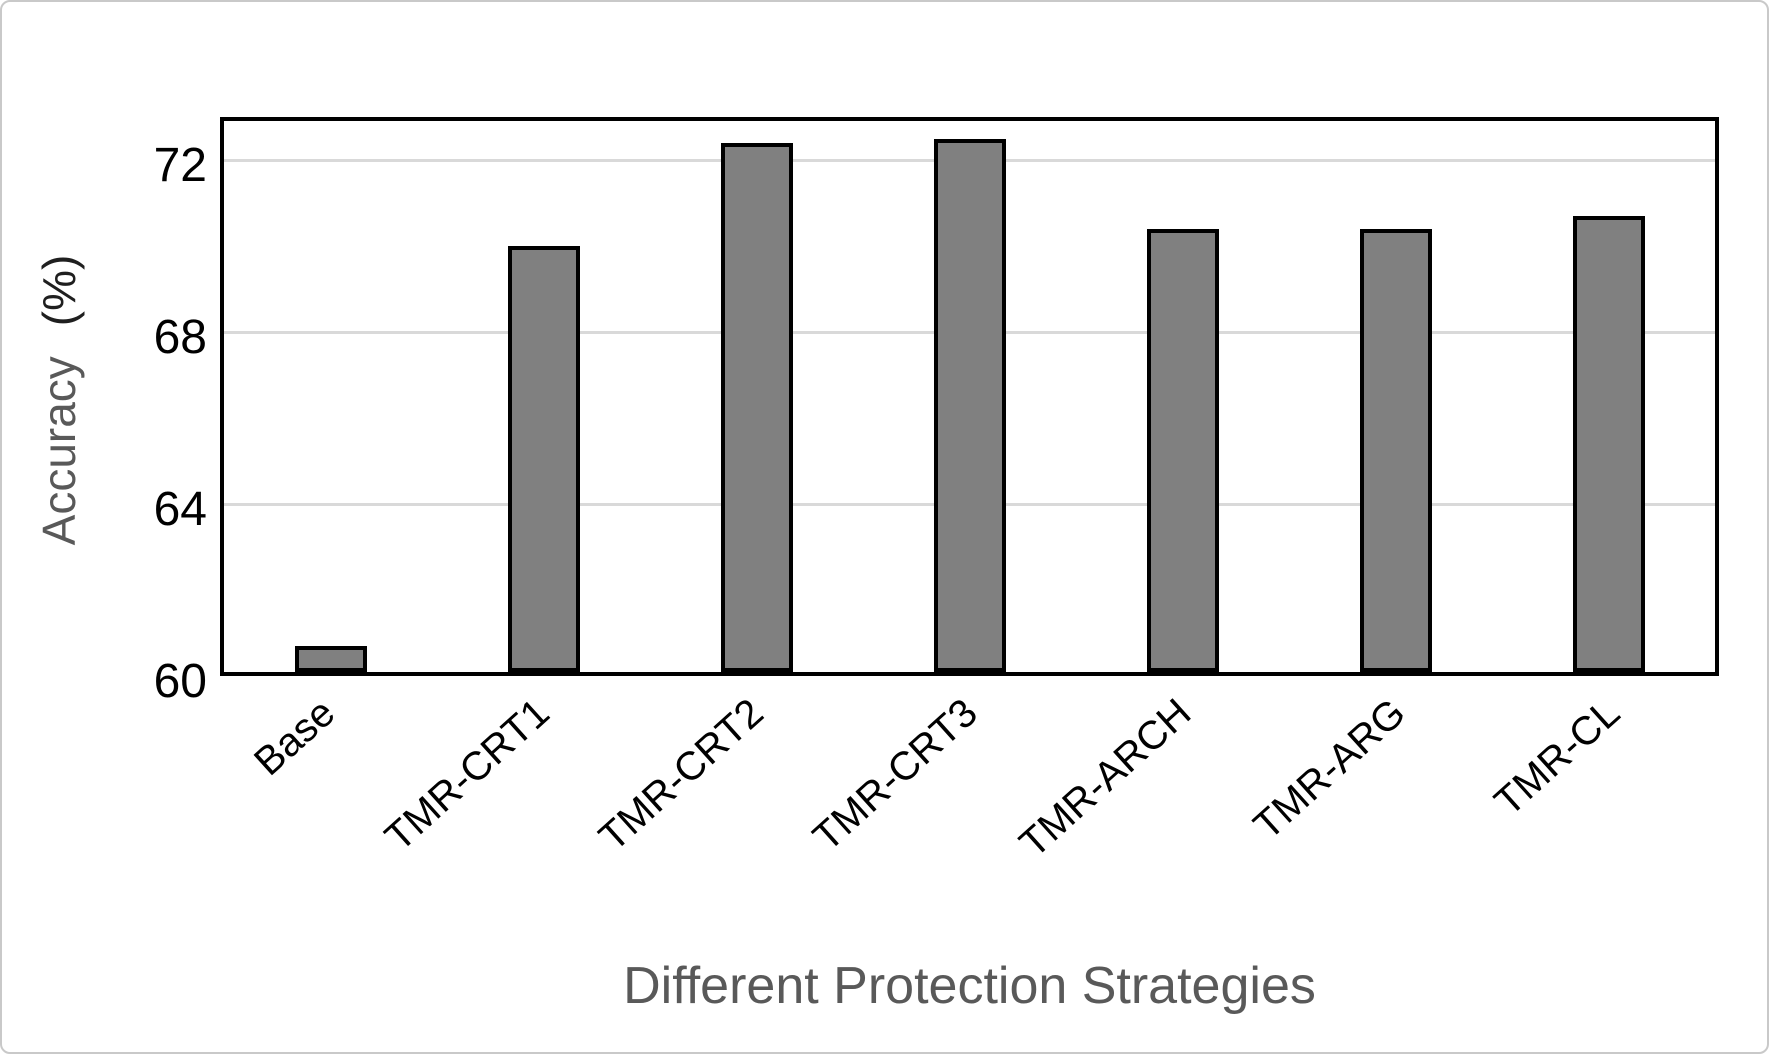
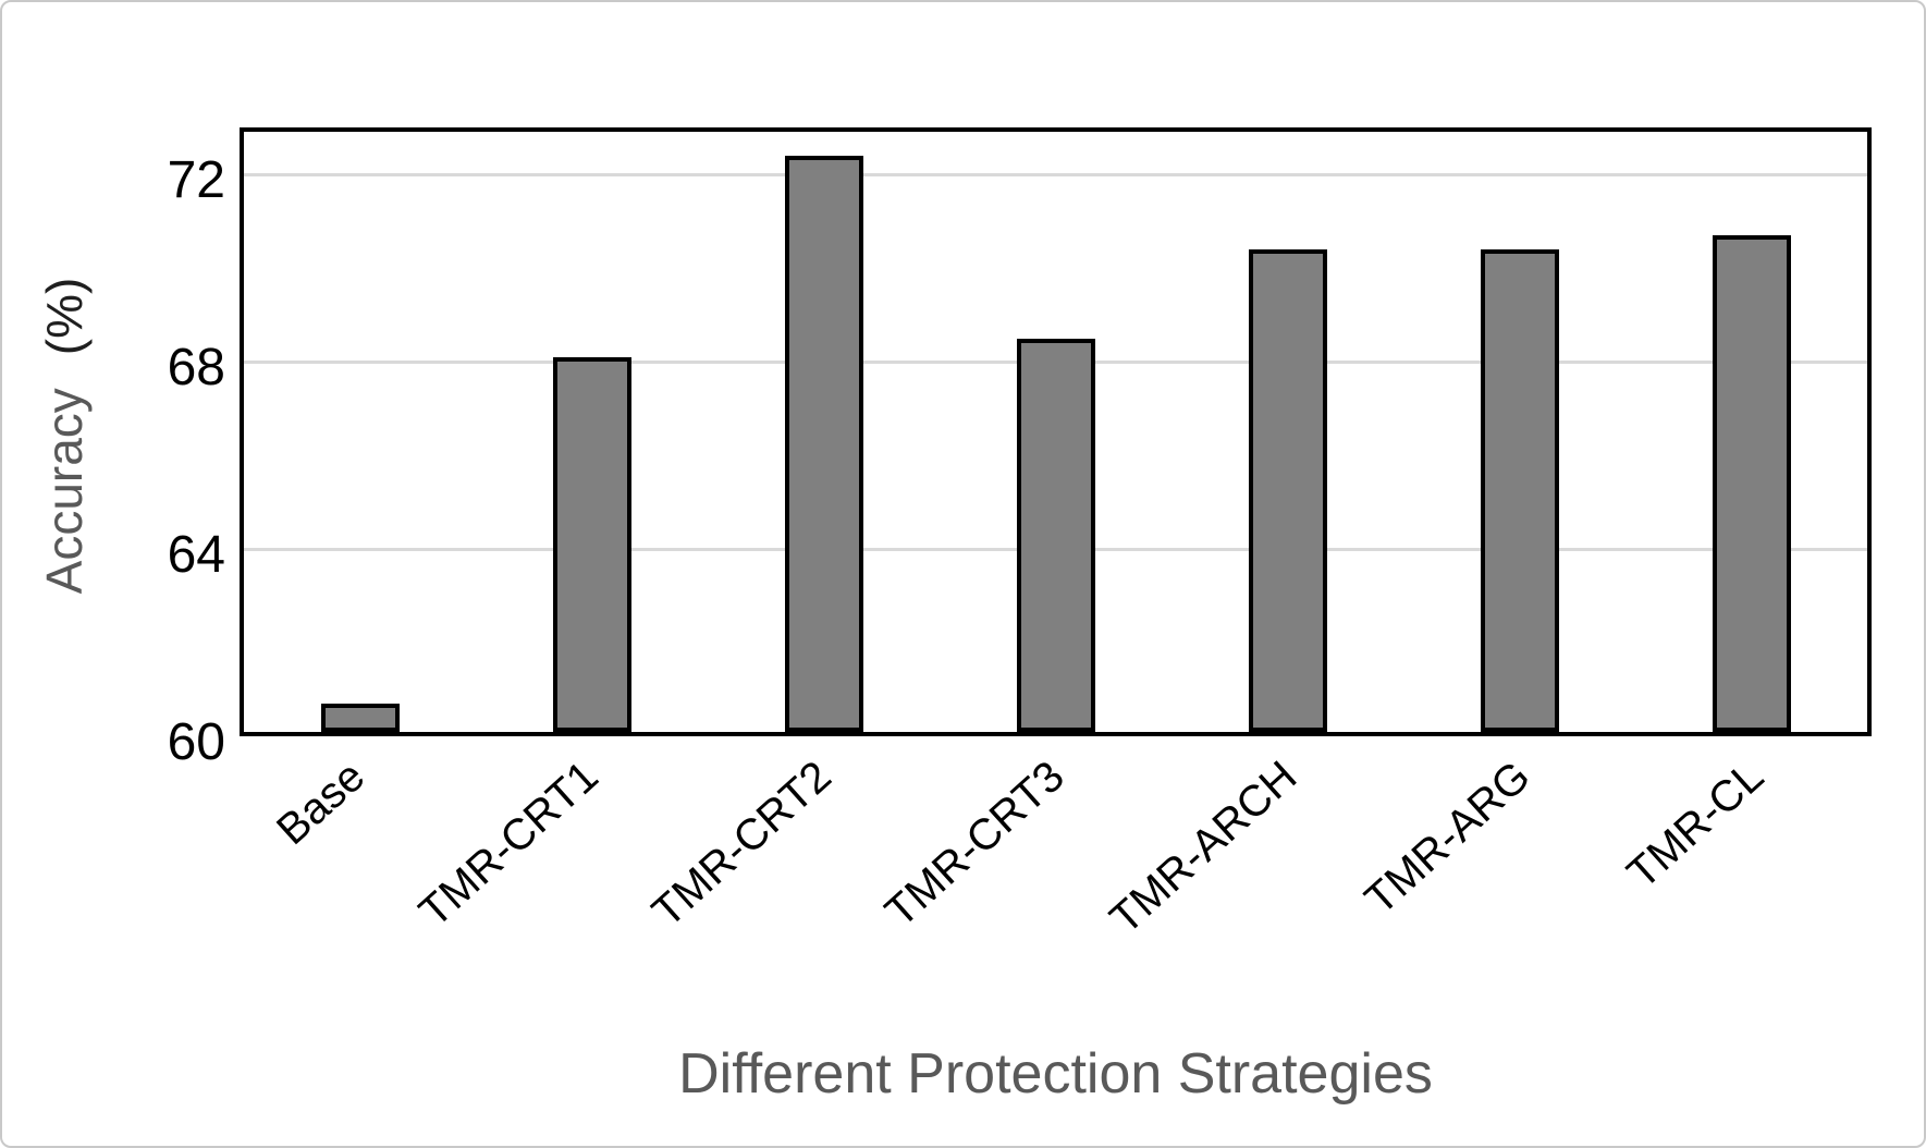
TMR-CRT1: 69.9 -> 68.0
TMR-CRT3: 72.4 -> 68.4
